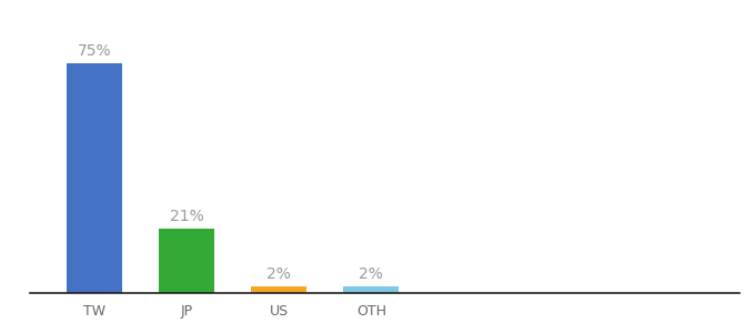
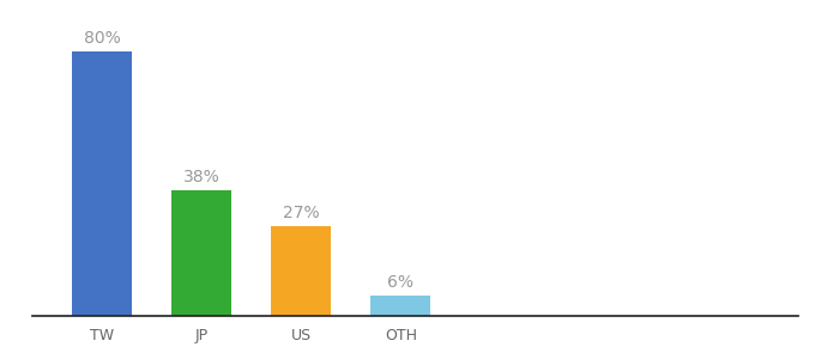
TW: 75% -> 80%
JP: 21% -> 38%
US: 2% -> 27%
OTH: 2% -> 6%
